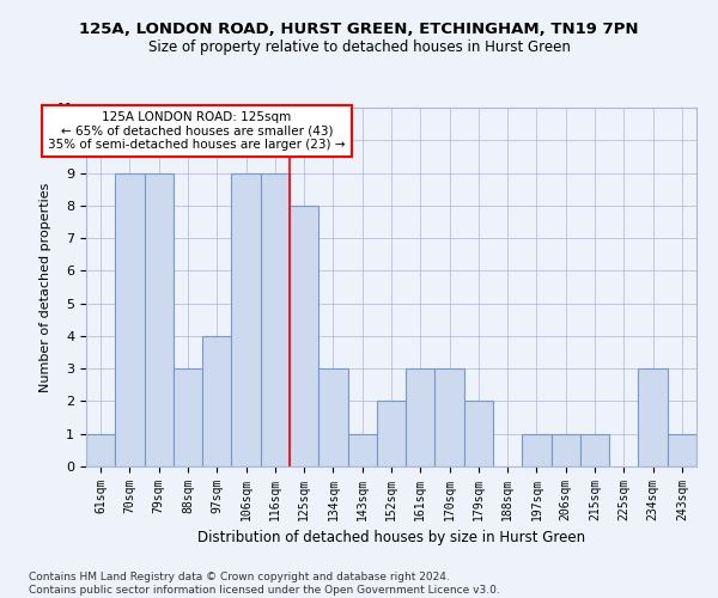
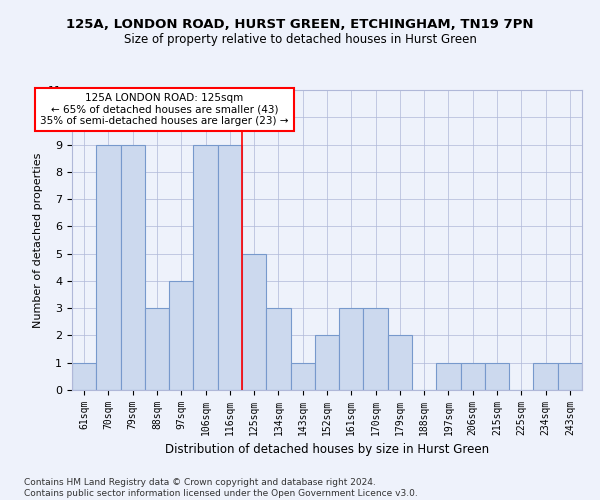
125sqm: 8 -> 5
234sqm: 3 -> 1
